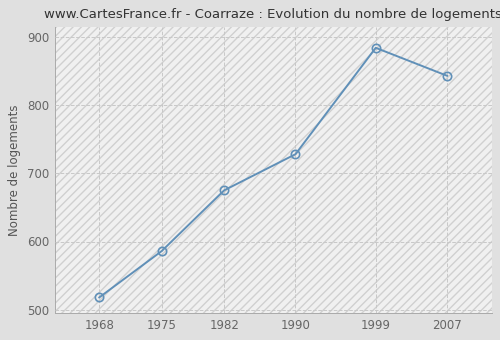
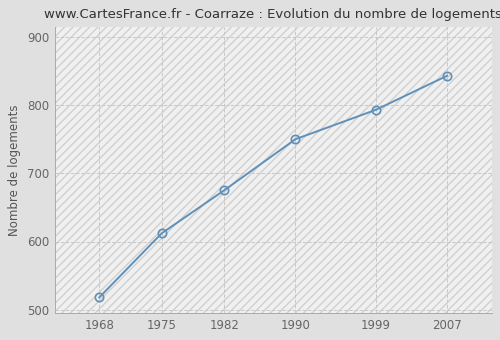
1975: 586 -> 612
1990: 728 -> 750
1999: 884 -> 793
